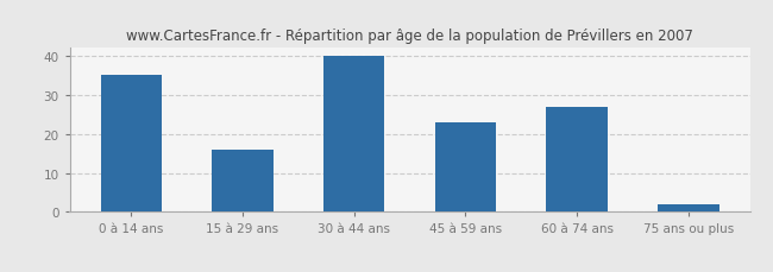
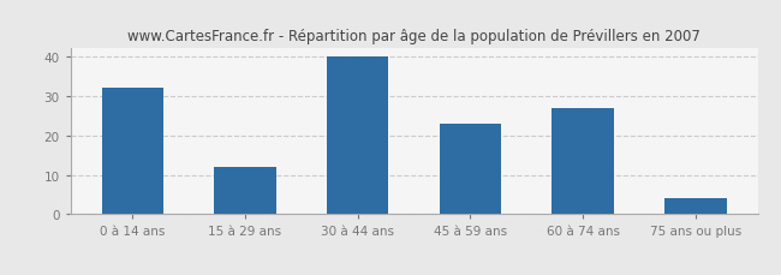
0 à 14 ans: 35 -> 32
15 à 29 ans: 16 -> 12
75 ans ou plus: 2 -> 4
